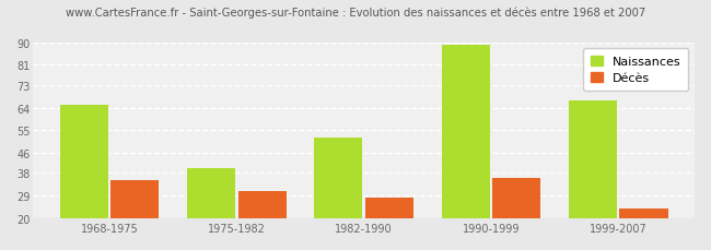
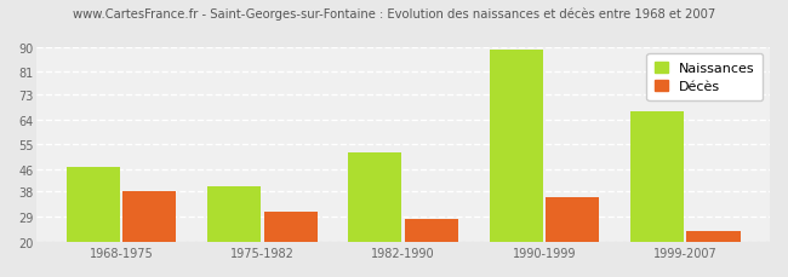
Naissances/1968-1975: 65 -> 47
Décès/1968-1975: 35 -> 38
